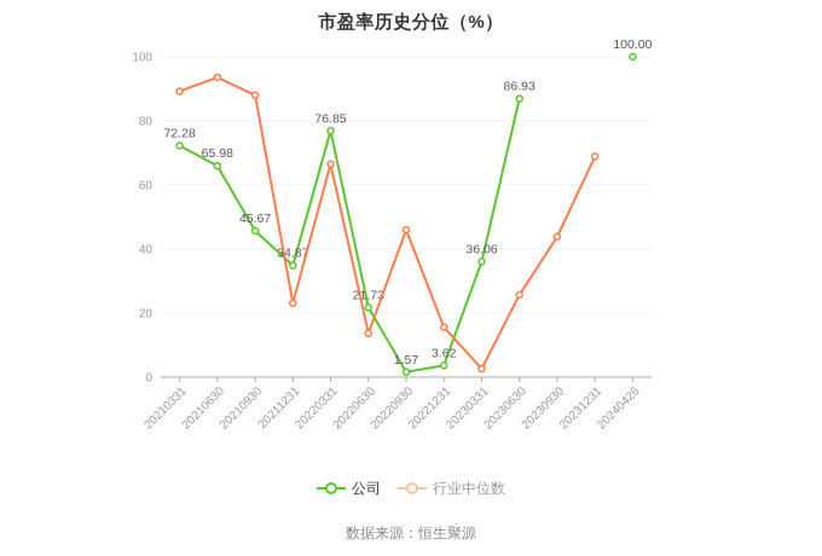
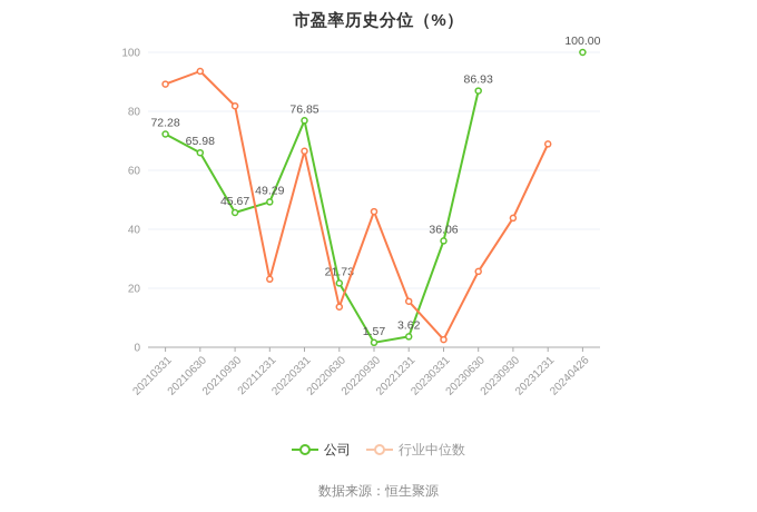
行业中位数/20210930: 88 -> 82
公司/20211231: 34.87 -> 49.29
